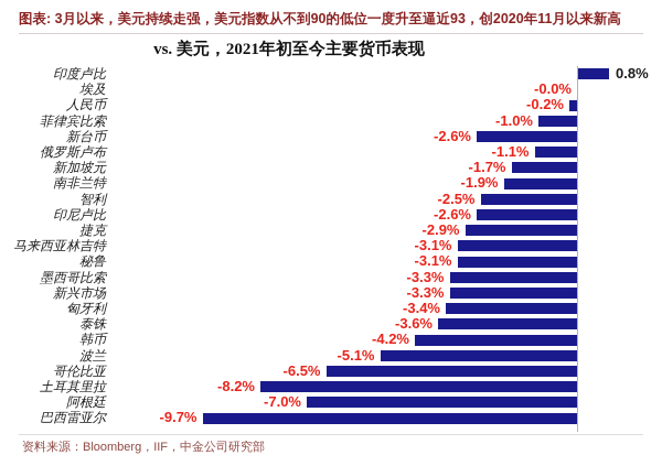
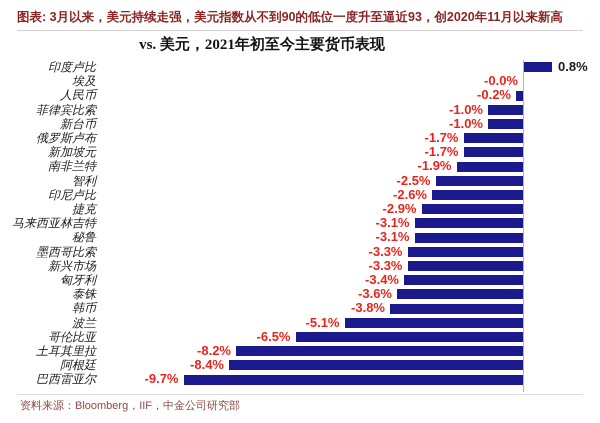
新台币: -2.6% -> -1.0%
俄罗斯卢布: -1.1% -> -1.7%
韩币: -4.2% -> -3.8%
阿根廷: -7.0% -> -8.4%
